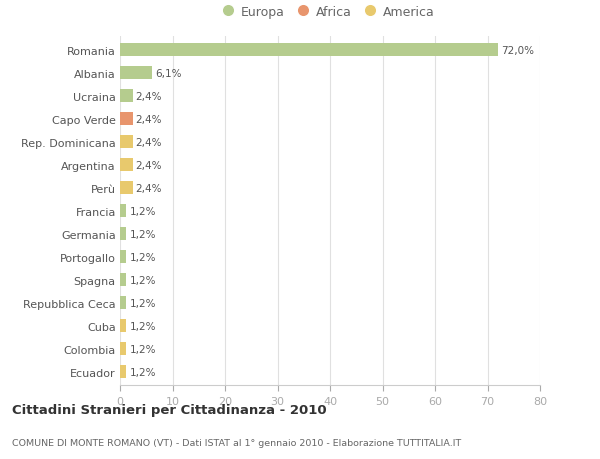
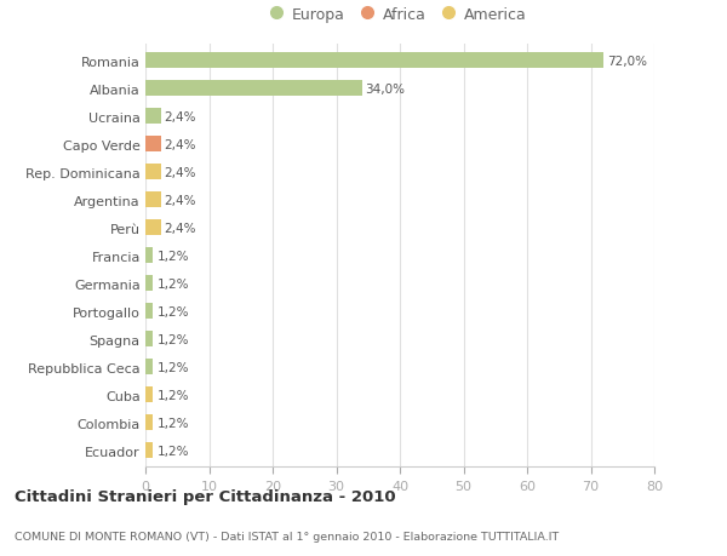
Albania: 6,1% -> 34,0%
